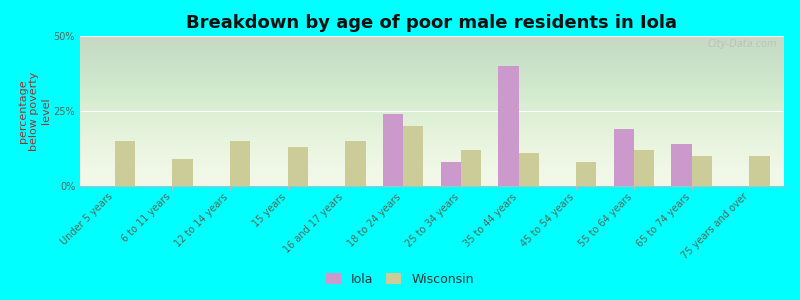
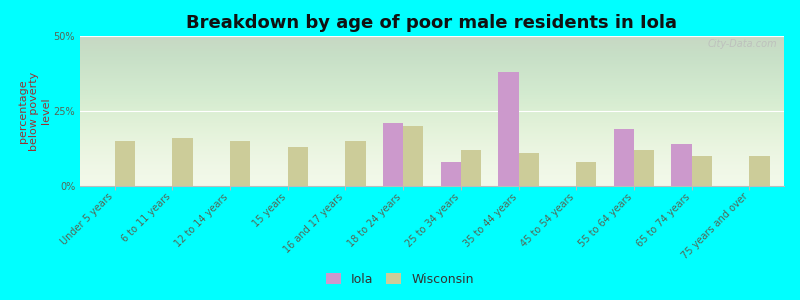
Wisconsin/6 to 11 years: 9% -> 16%
Iola/18 to 24 years: 24% -> 21%
Iola/35 to 44 years: 40% -> 38%
